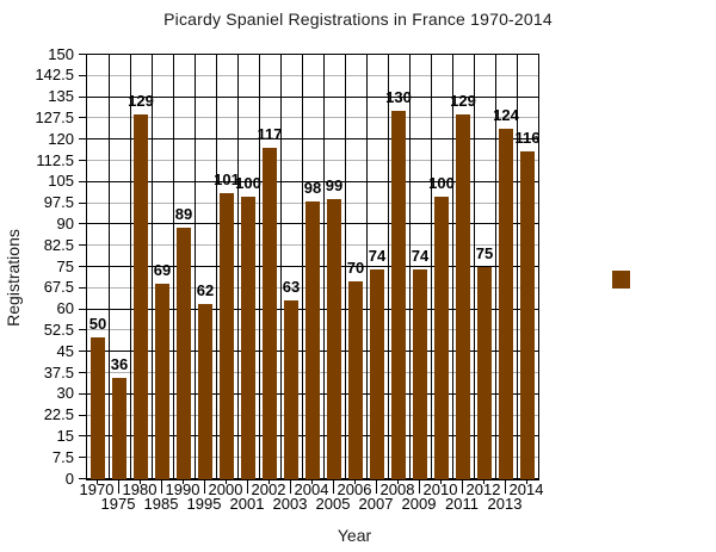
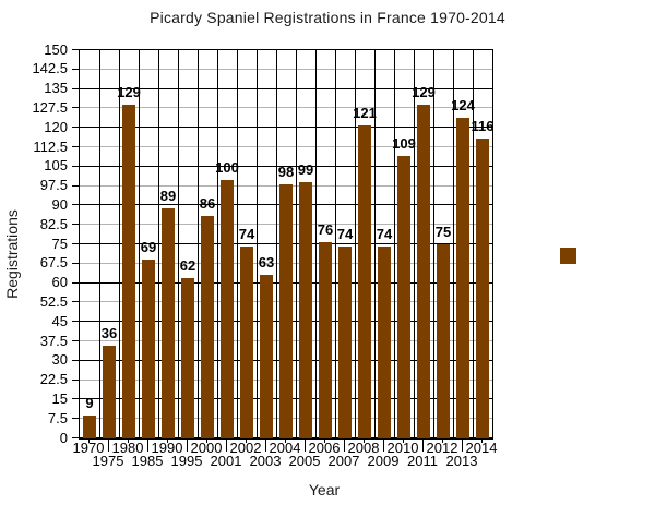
1970: 50 -> 9
2000: 101 -> 86
2002: 117 -> 74
2006: 70 -> 76
2008: 130 -> 121
2010: 100 -> 109
